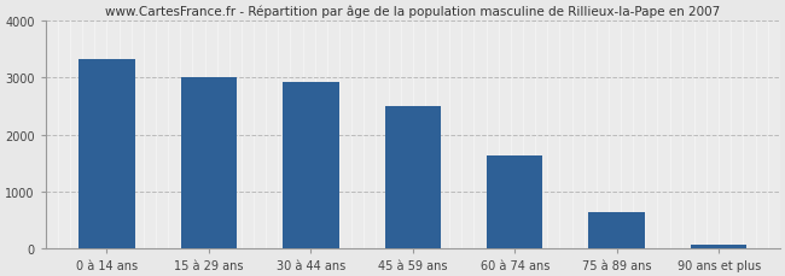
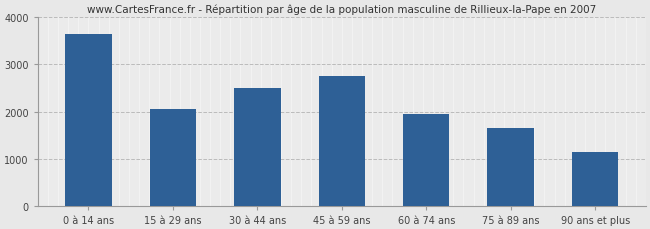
0 à 14 ans: 3330 -> 3650
15 à 29 ans: 3000 -> 2050
30 à 44 ans: 2920 -> 2500
45 à 59 ans: 2490 -> 2750
60 à 74 ans: 1620 -> 1950
75 à 89 ans: 640 -> 1650
90 ans et plus: 60 -> 1150
